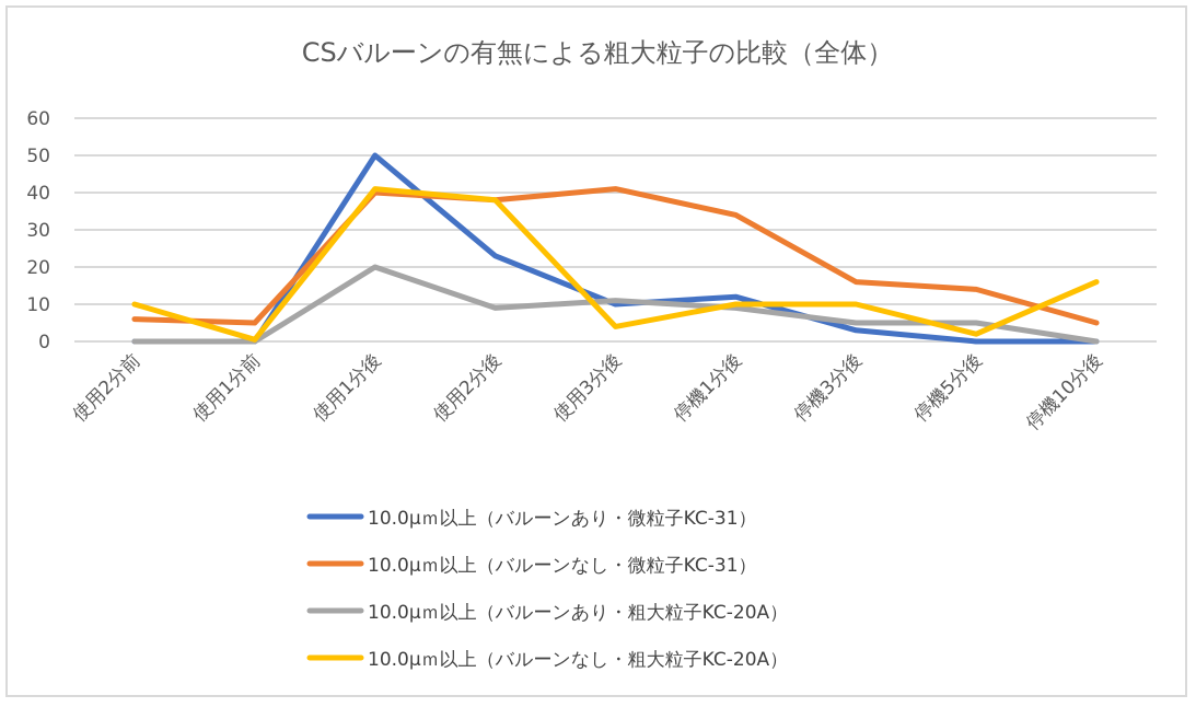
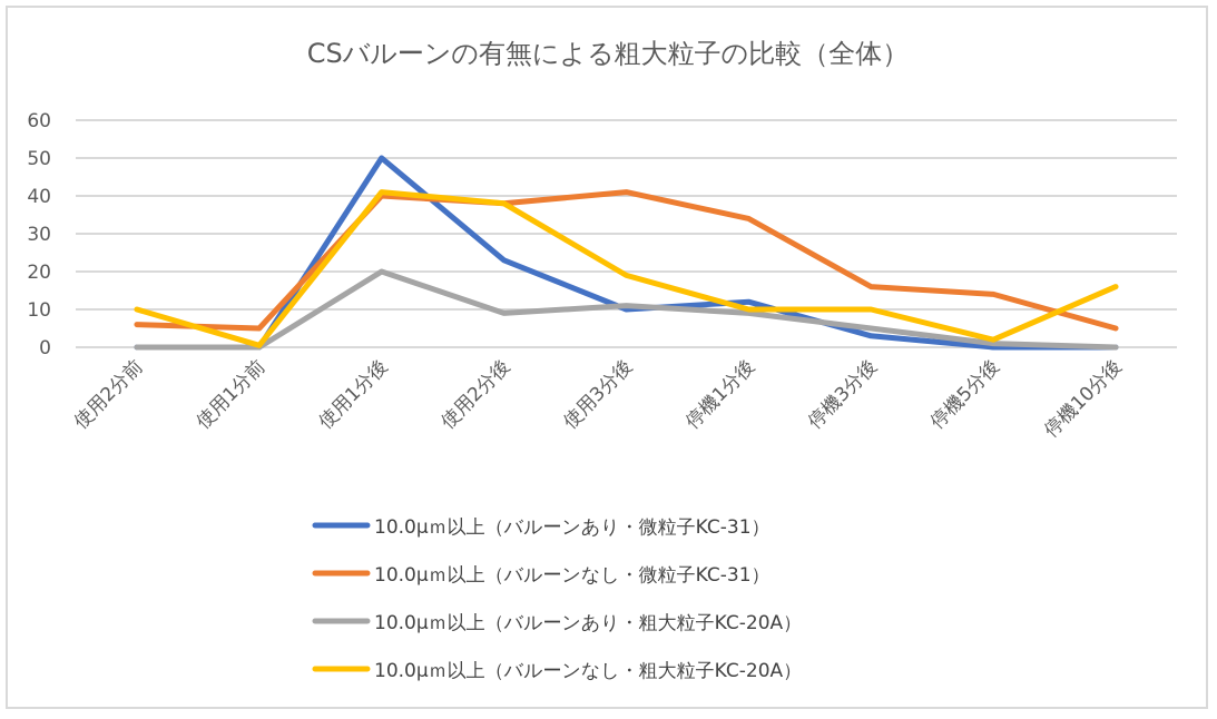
10.0μｍ以上（バルーンなし・粗大粒子KC-20A）/使用3分後: 4 -> 19
10.0μｍ以上（バルーンあり・粗大粒子KC-20A）/停機5分後: 5 -> 1
